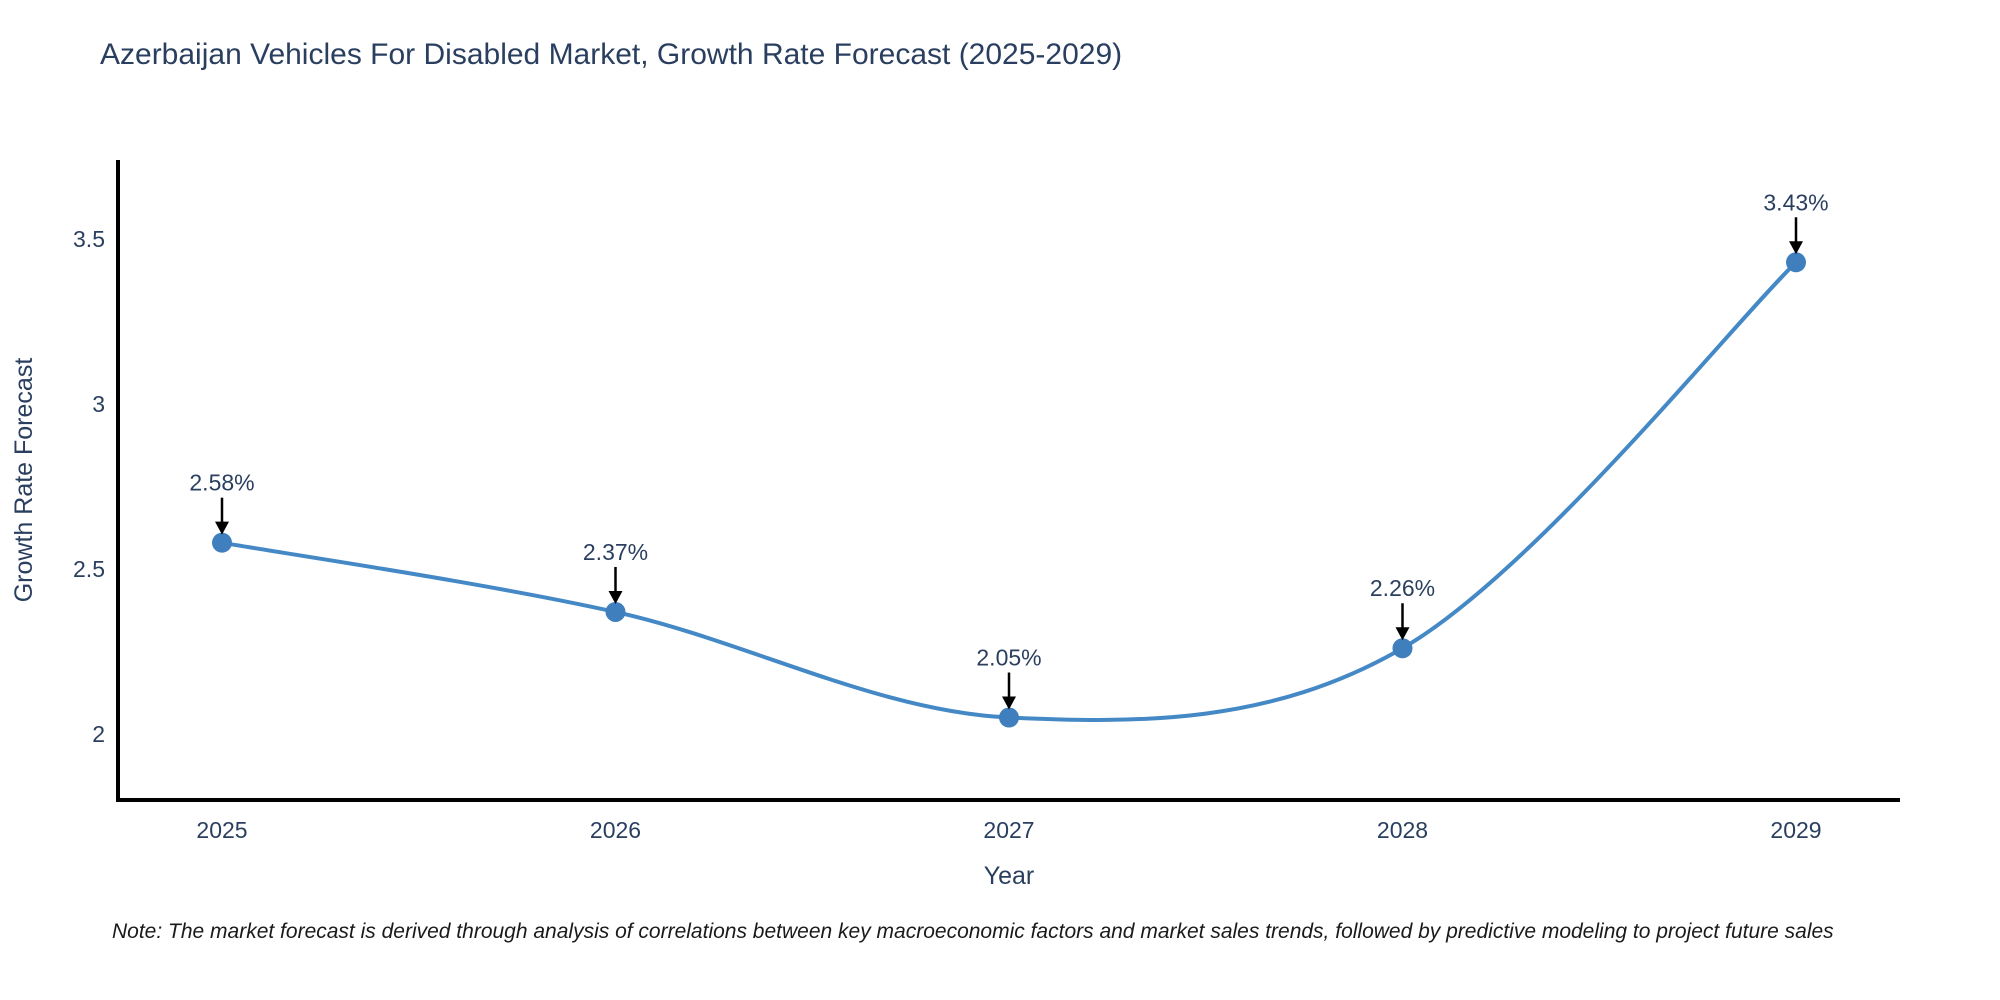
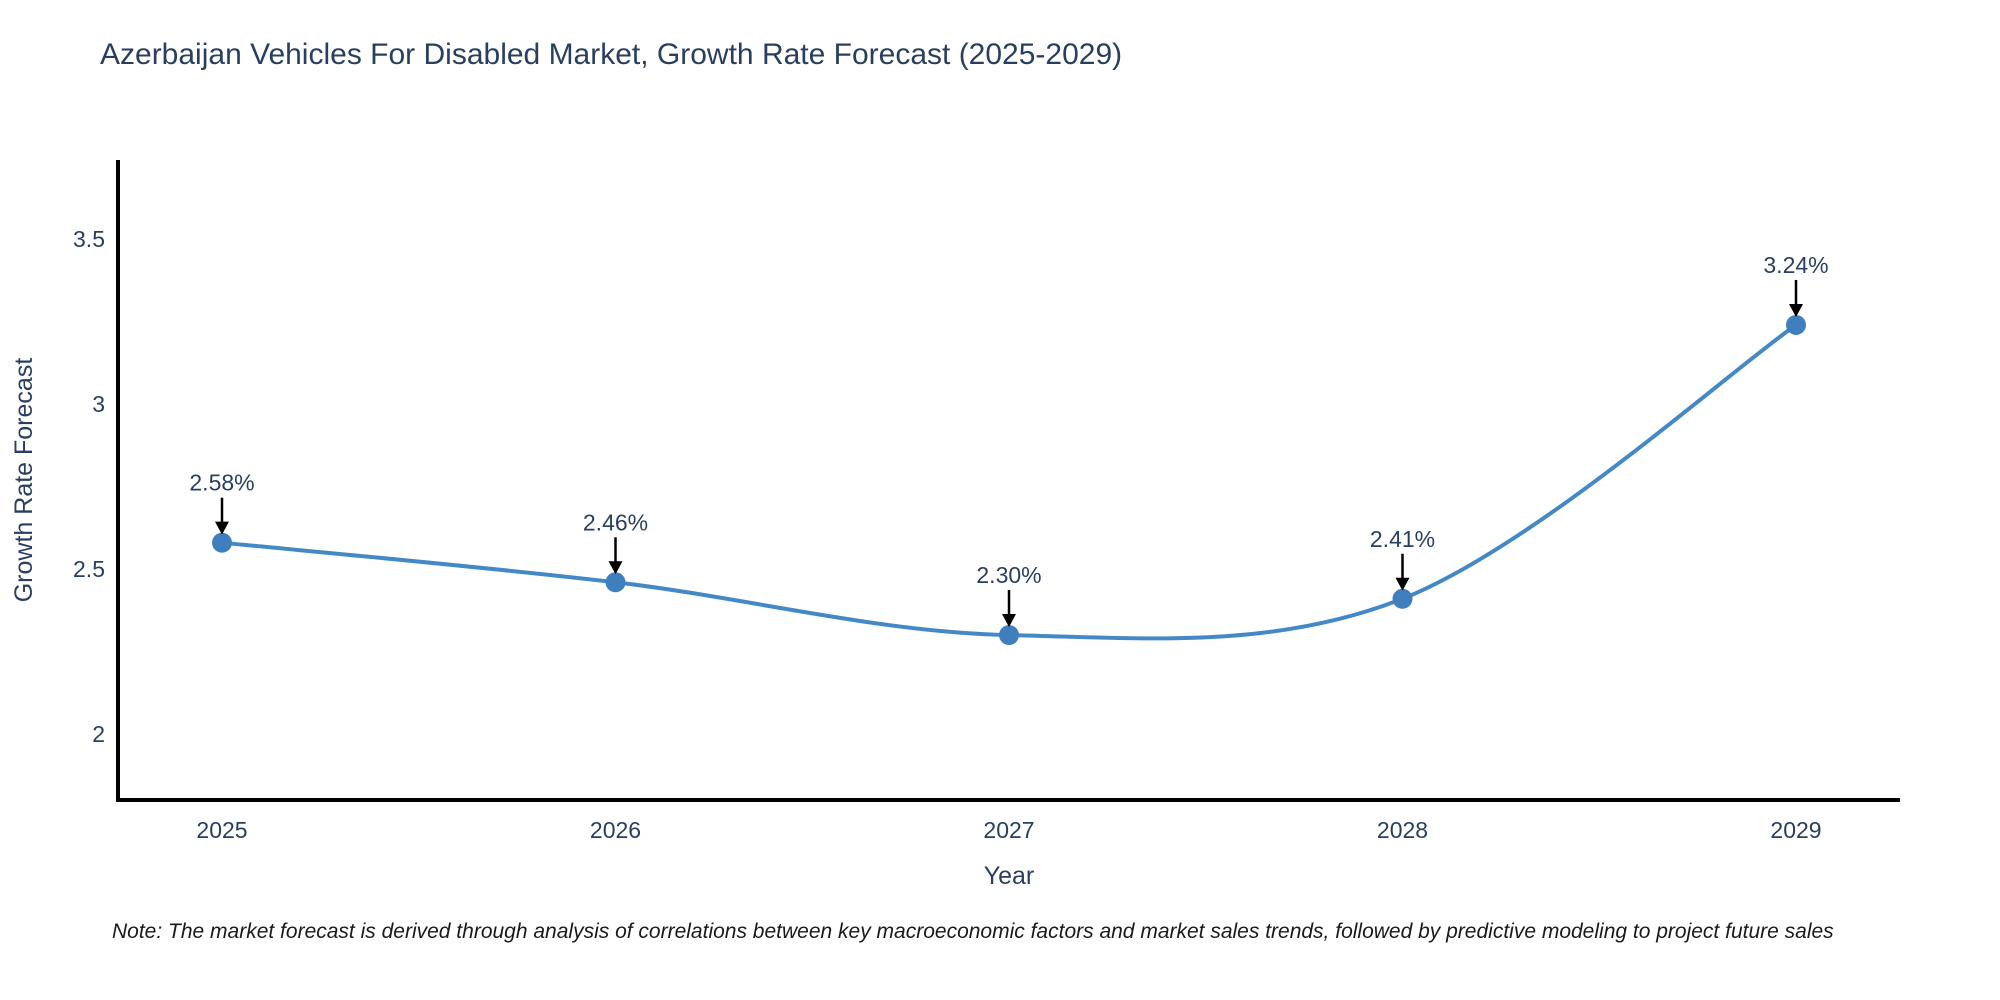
2026: 2.37% -> 2.46%
2027: 2.05% -> 2.30%
2028: 2.26% -> 2.41%
2029: 3.43% -> 3.24%
